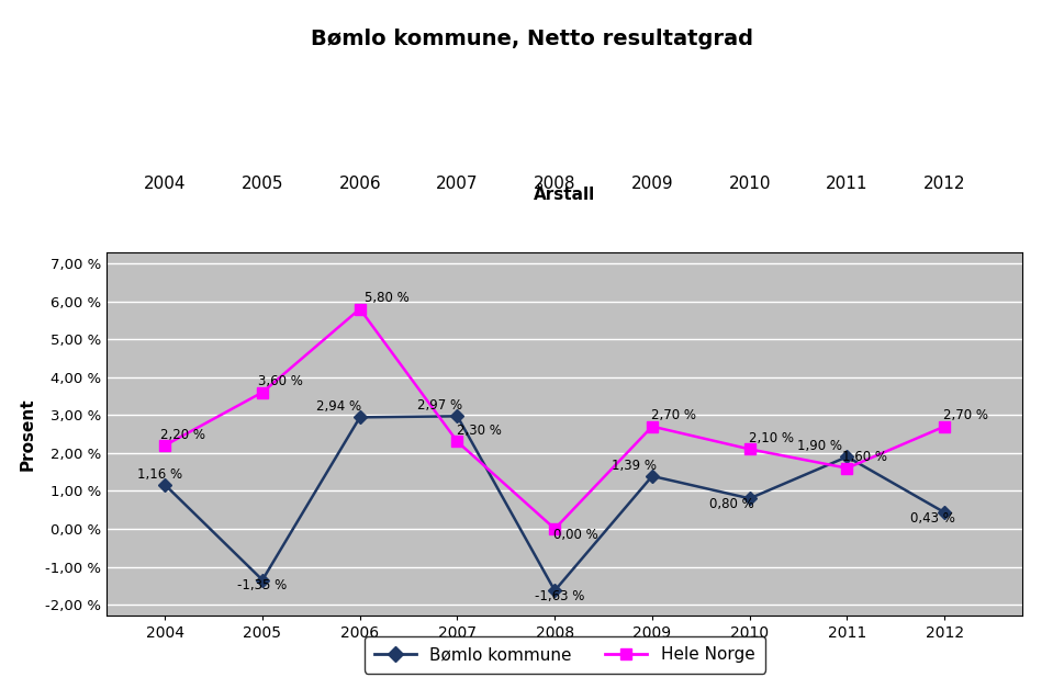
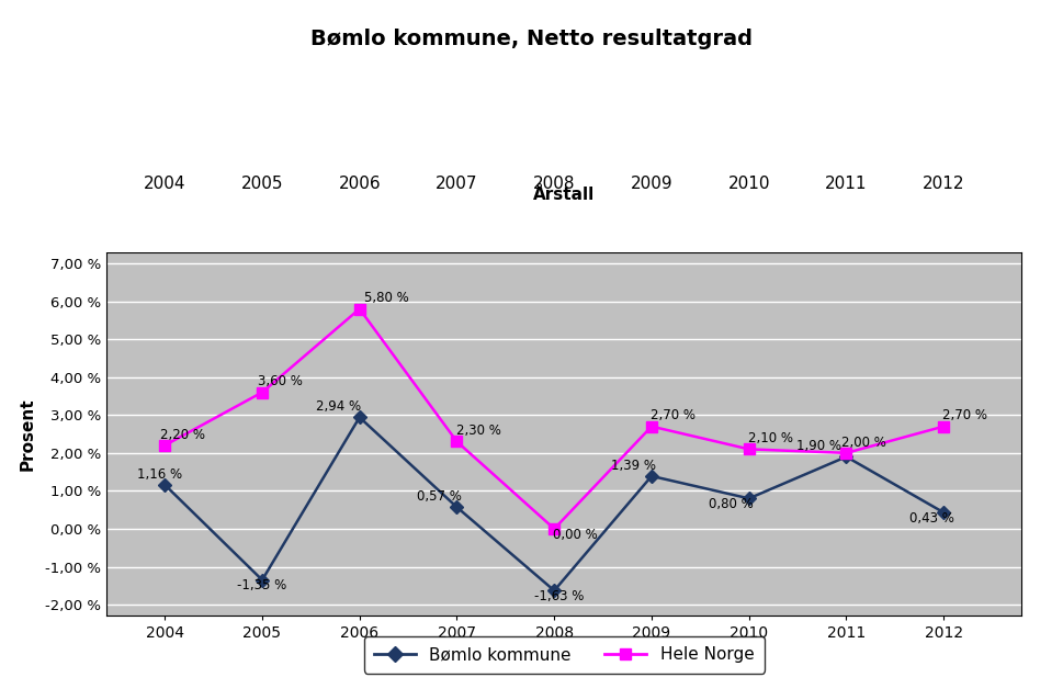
Bømlo kommune/2007: 2,97 -> 0,57
Hele Norge/2011: 1,60 -> 2,00
